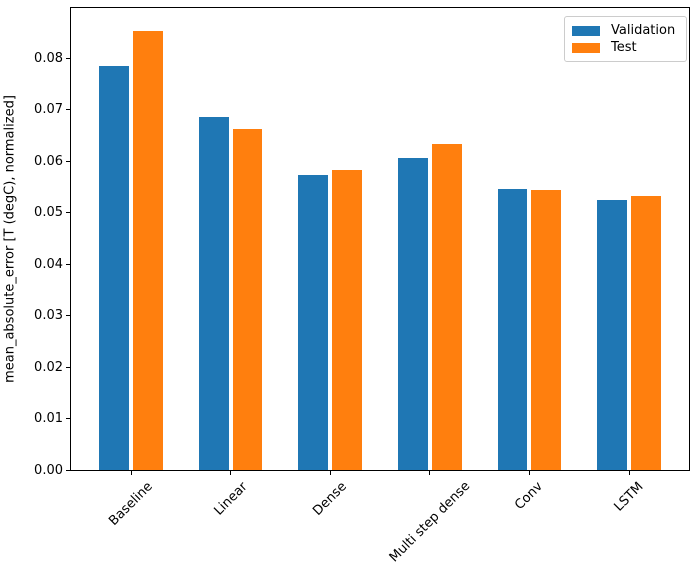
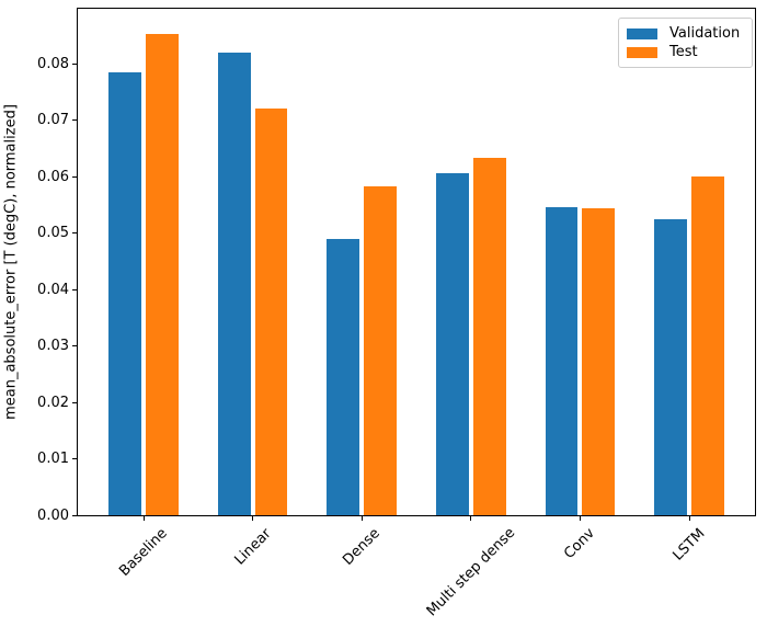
Validation/Linear: 0.069 -> 0.082
Test/Linear: 0.066 -> 0.072
Validation/Dense: 0.057 -> 0.049
Test/LSTM: 0.053 -> 0.060
